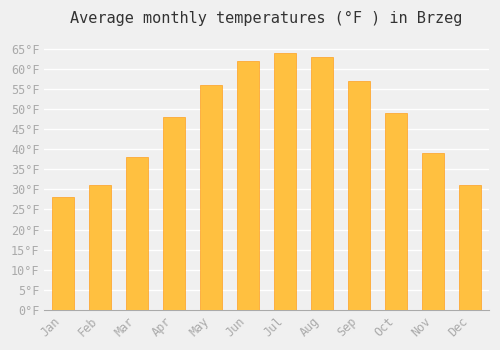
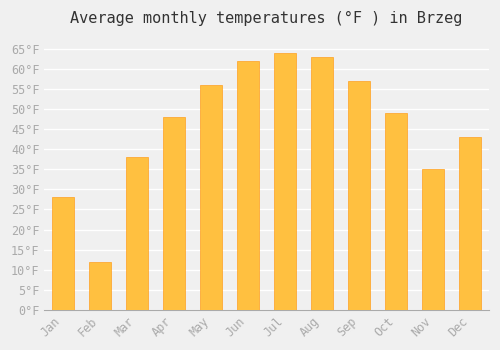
Feb: 31°F -> 12°F
Nov: 39°F -> 35°F
Dec: 31°F -> 43°F
